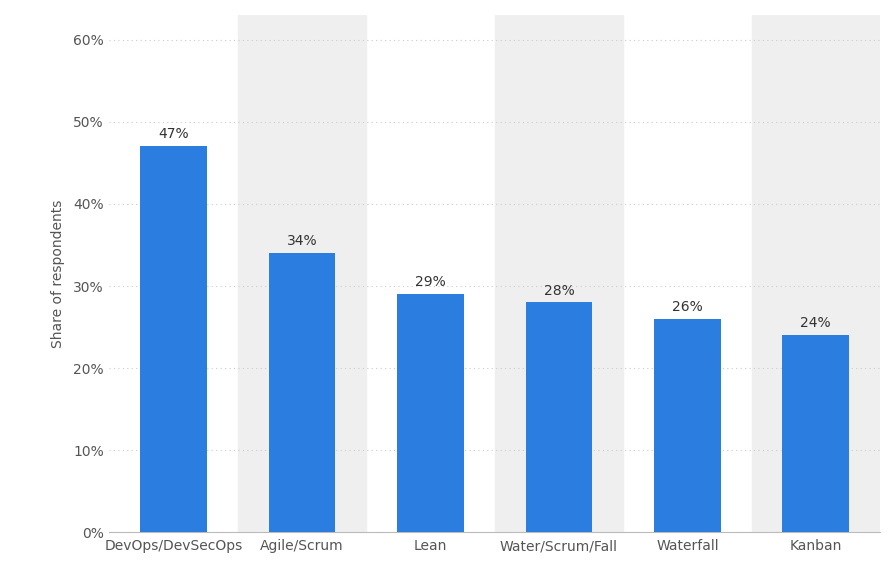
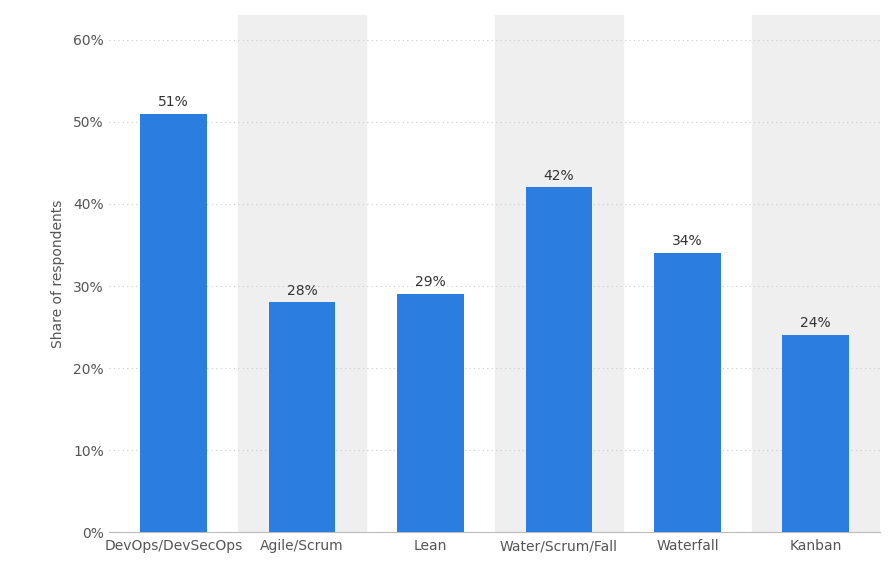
DevOps/DevSecOps: 47% -> 51%
Agile/Scrum: 34% -> 28%
Water/Scrum/Fall: 28% -> 42%
Waterfall: 26% -> 34%
